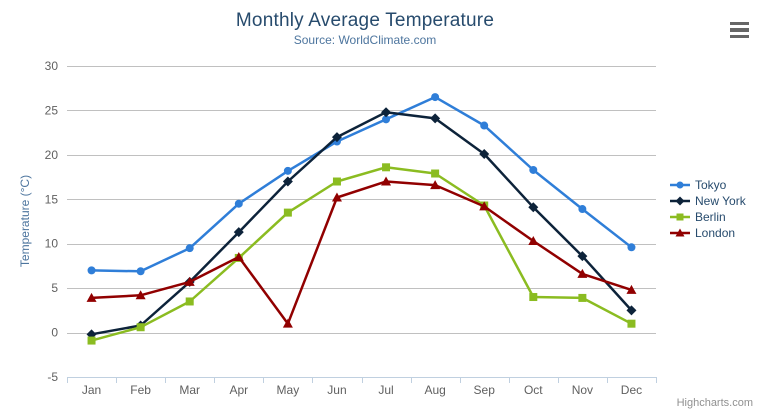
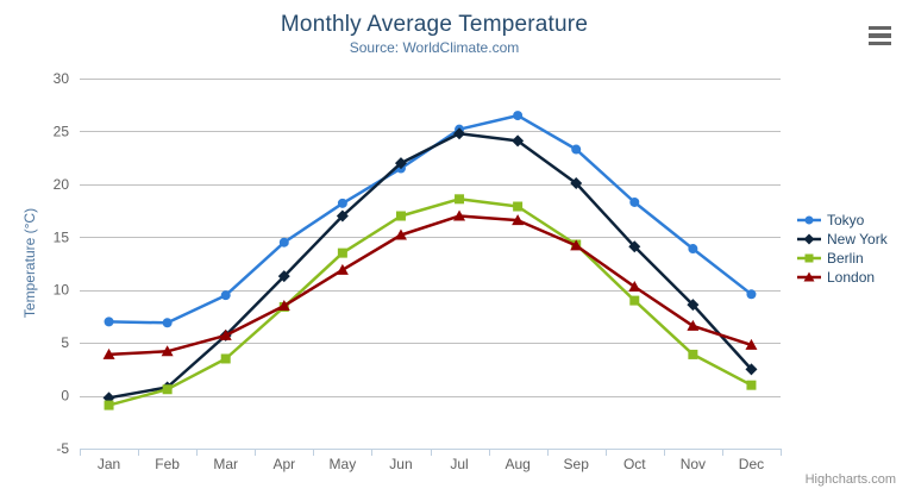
London/May: 1 -> 12
Tokyo/Jul: 24 -> 25
Berlin/Oct: 4 -> 9
